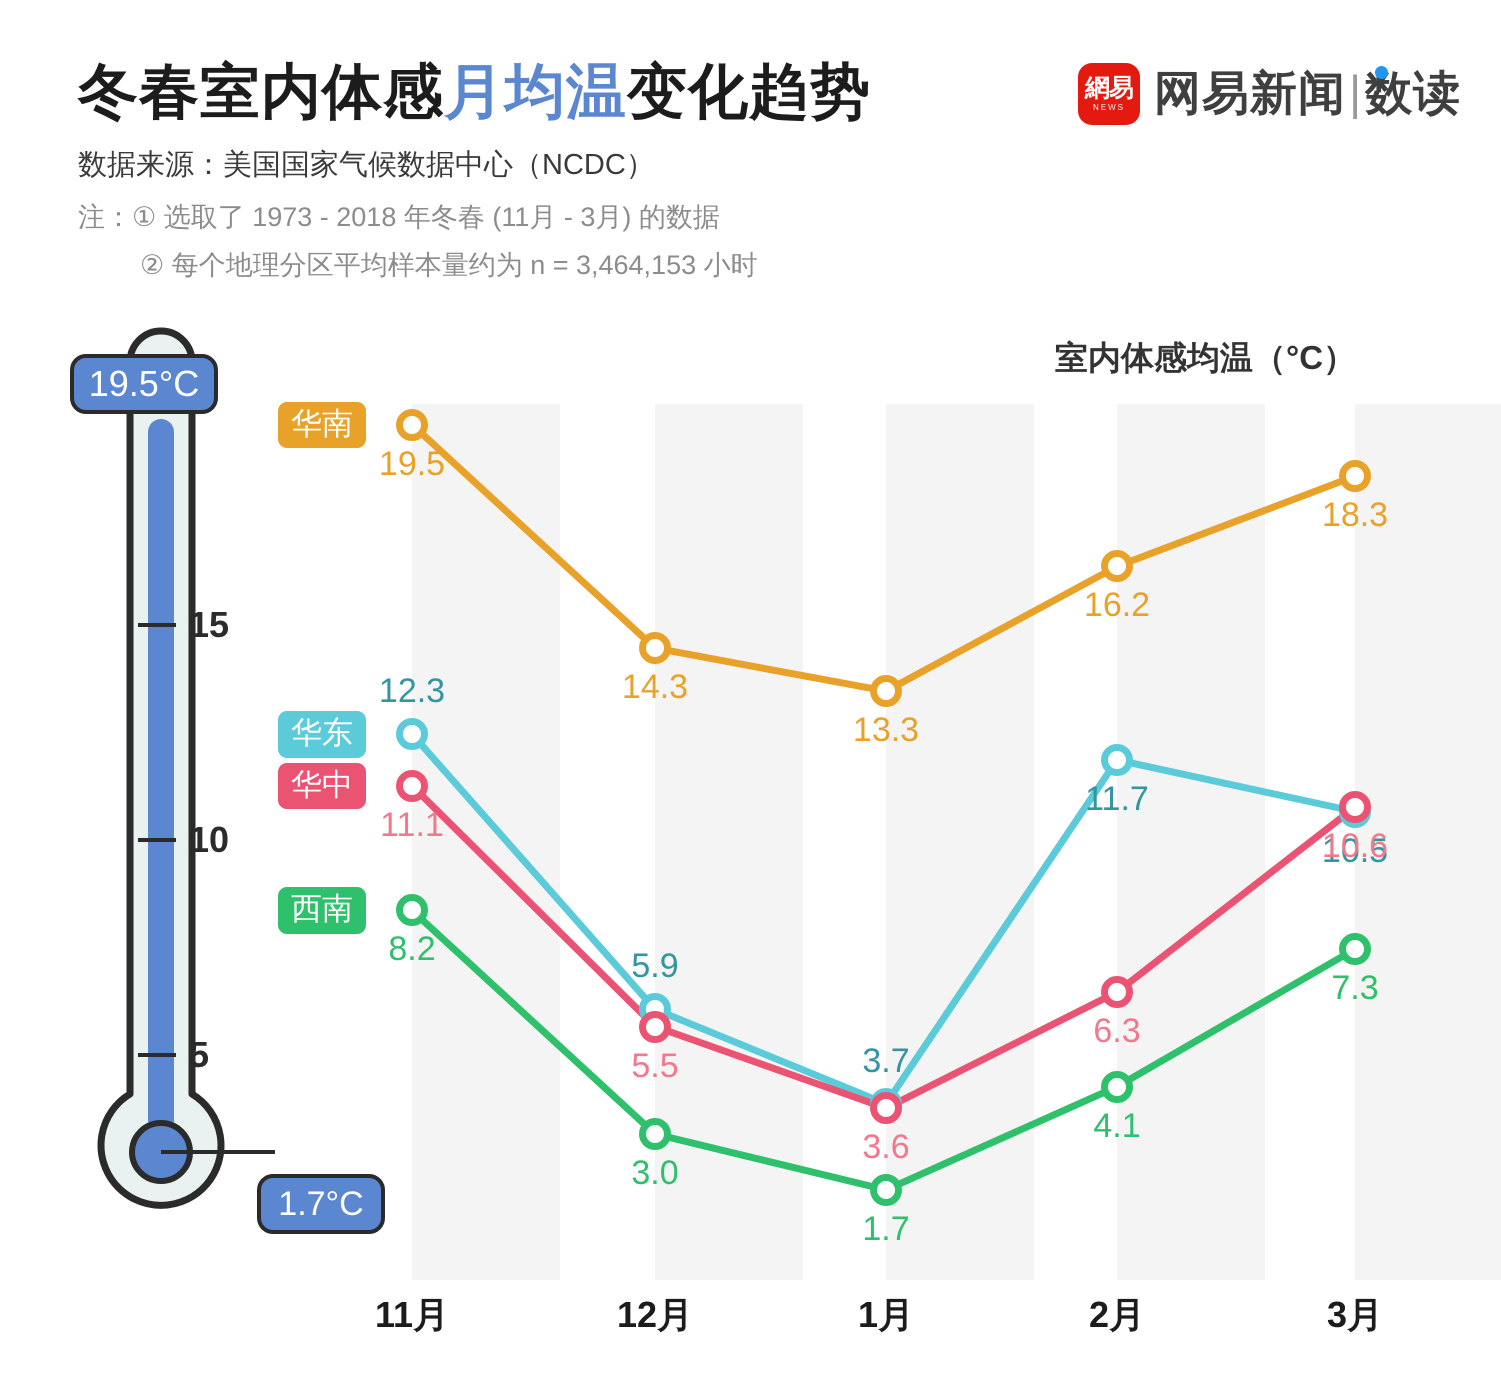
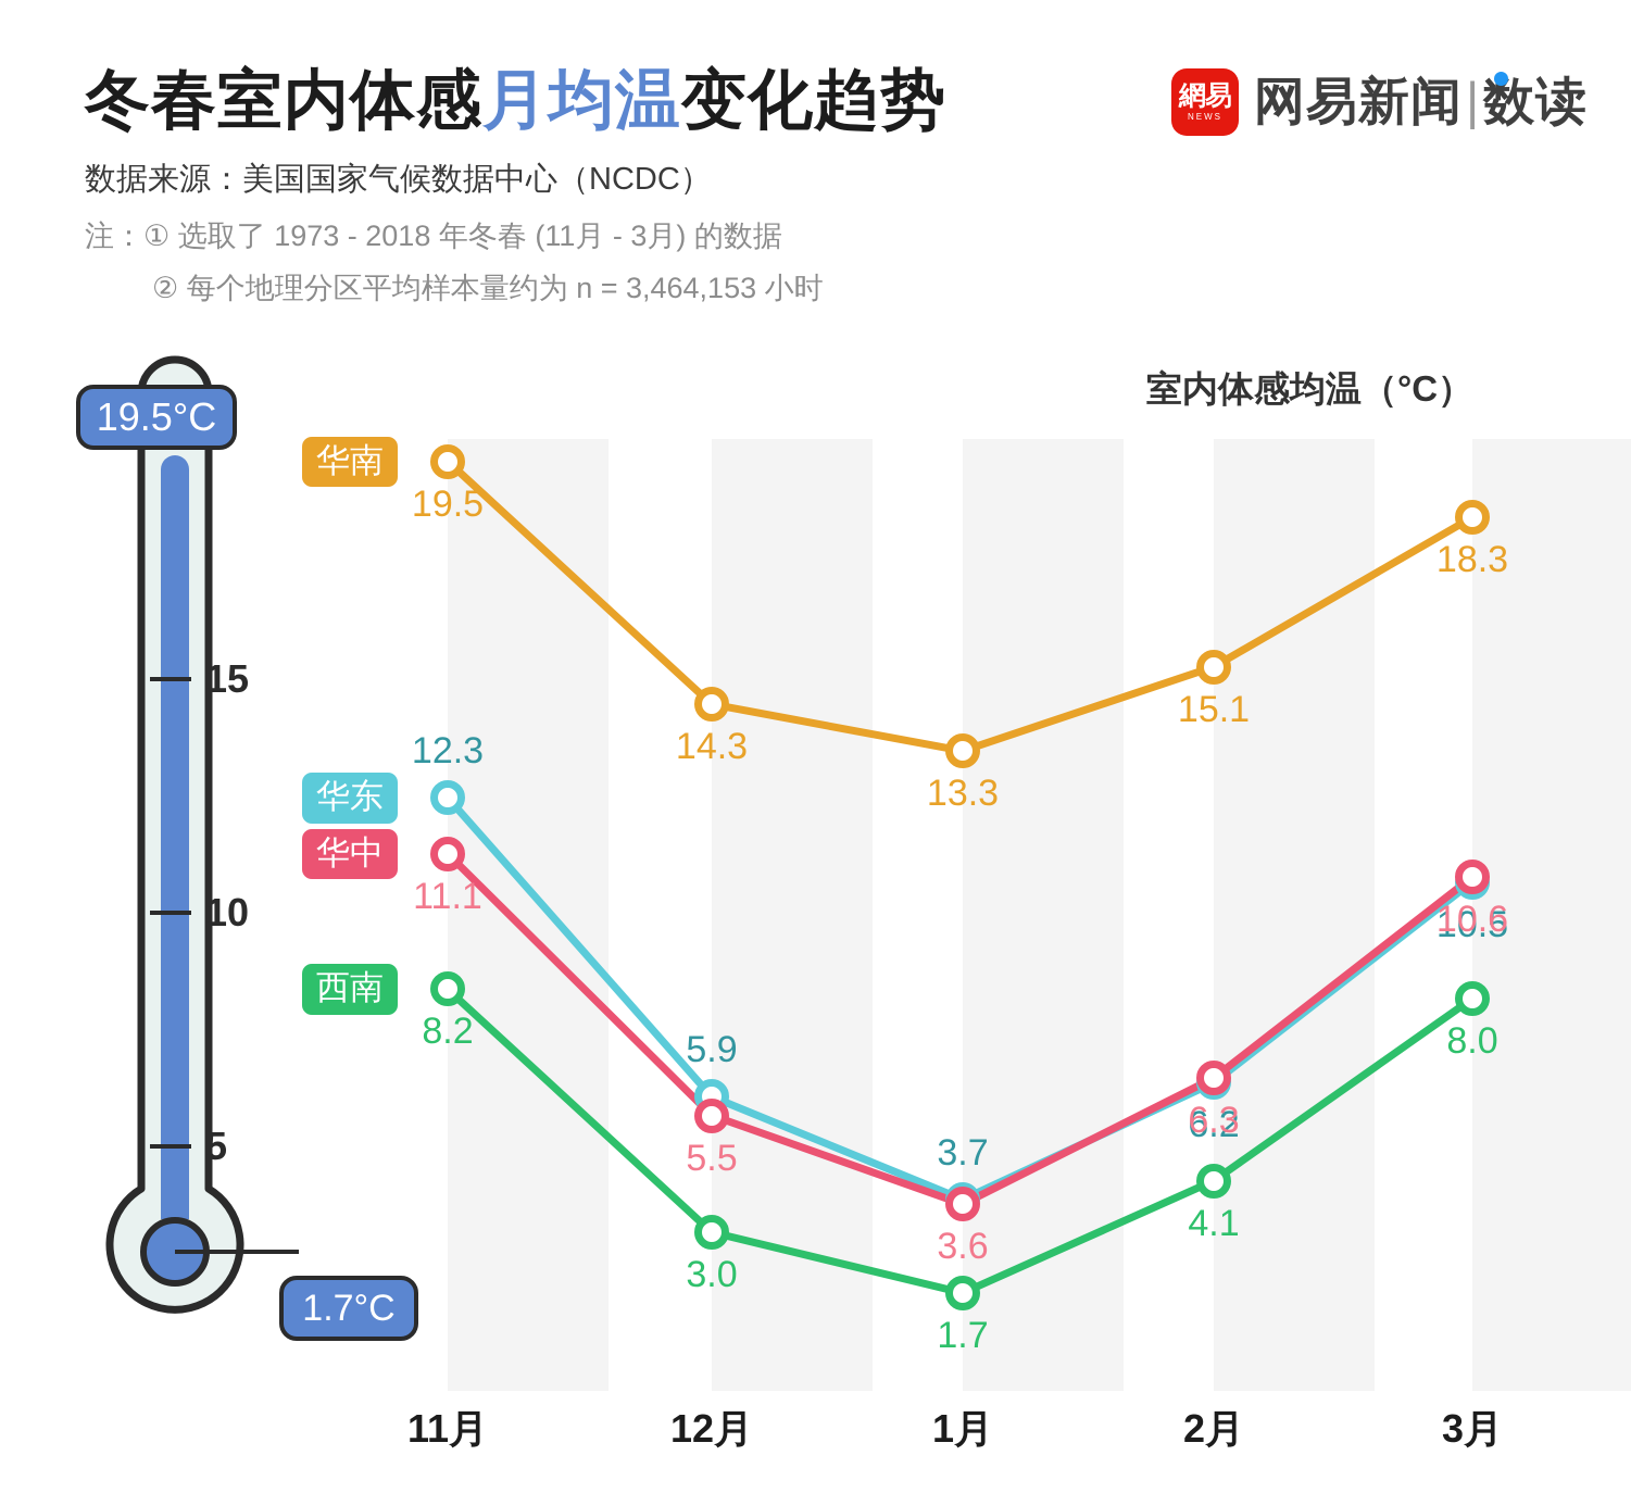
华南/2月: 16.2 -> 15.1
华东/2月: 11.7 -> 6.2
西南/3月: 7.3 -> 8.0
